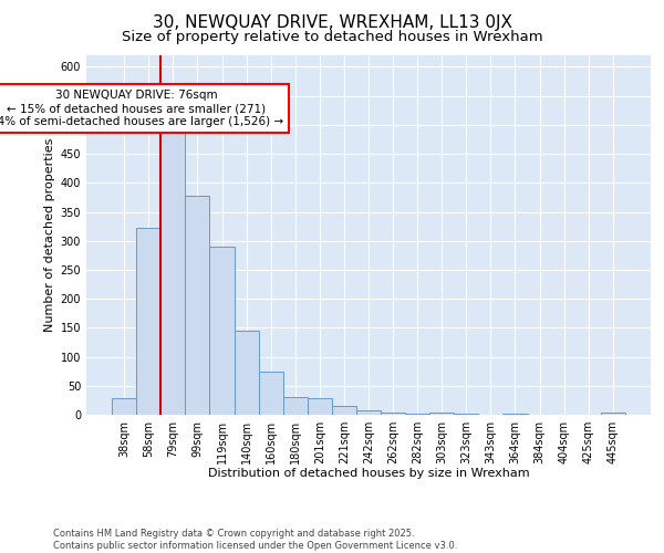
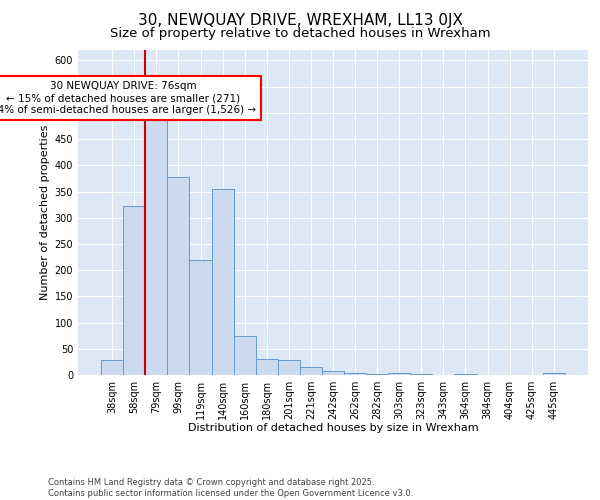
119sqm: 290 -> 220
140sqm: 145 -> 354
